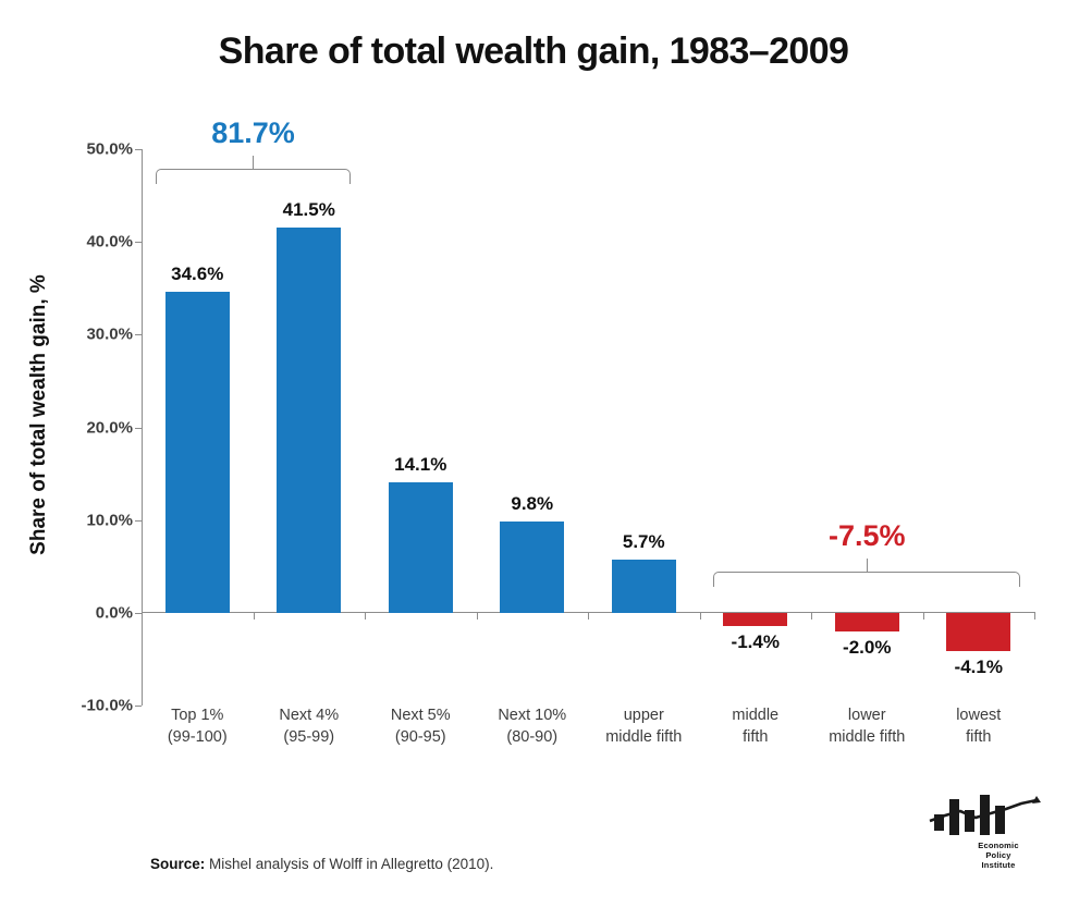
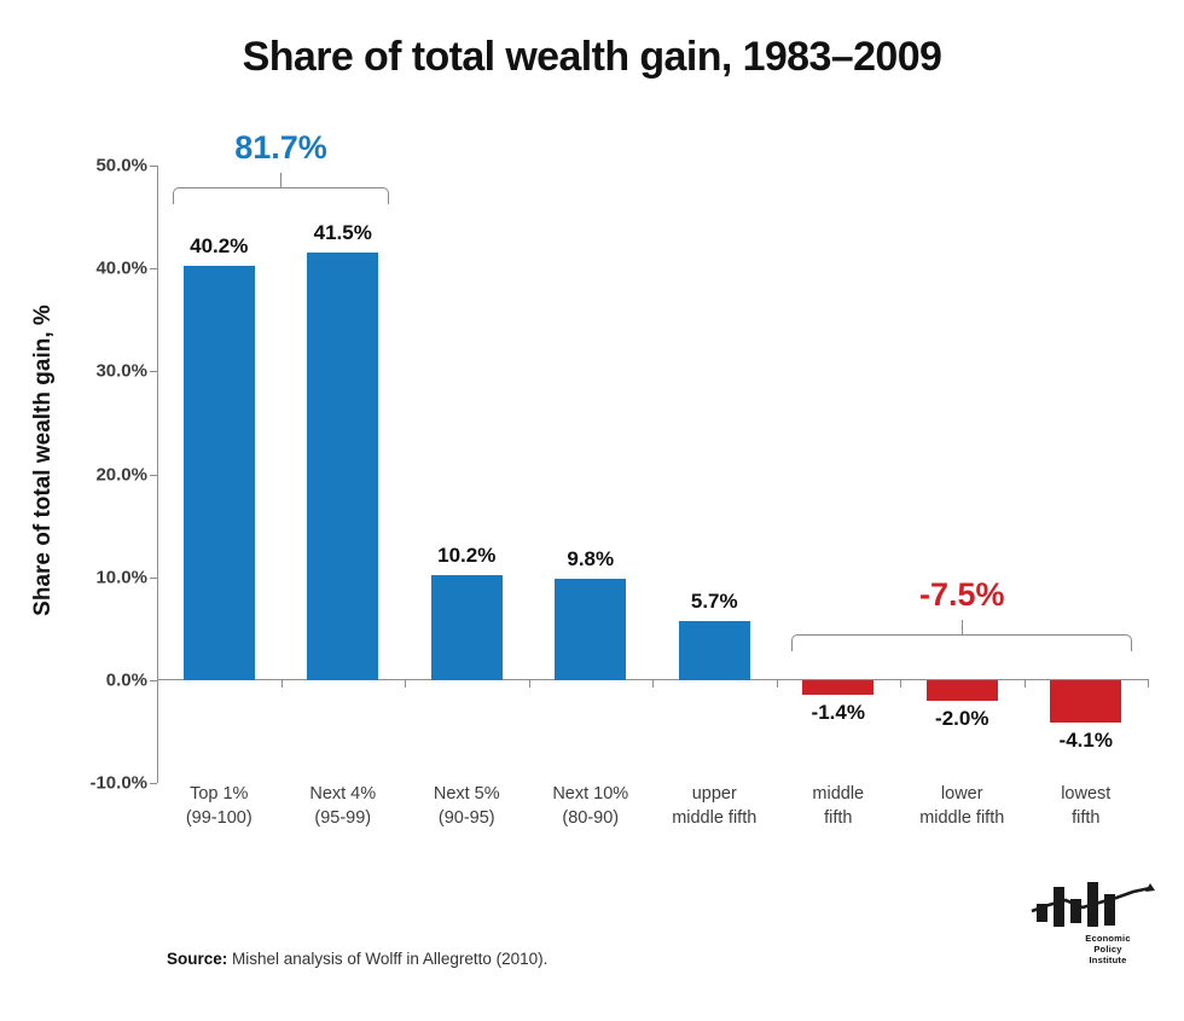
Top 1% (99-100): 34.6% -> 40.2%
Next 5% (90-95): 14.1% -> 10.2%
